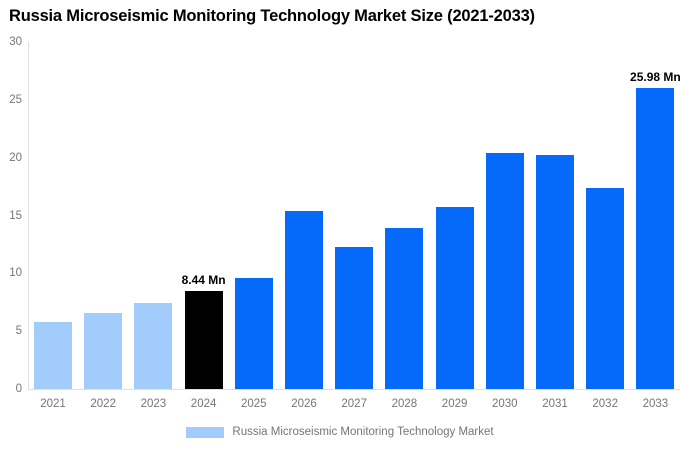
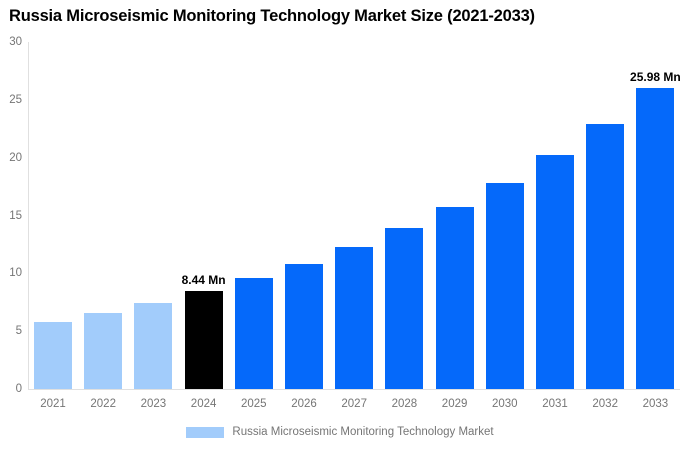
2026: 15.4 -> 10.8
2030: 20.4 -> 17.8
2032: 17.4 -> 22.9
